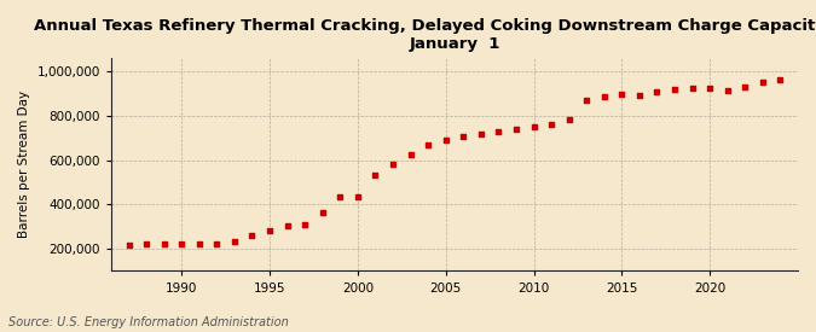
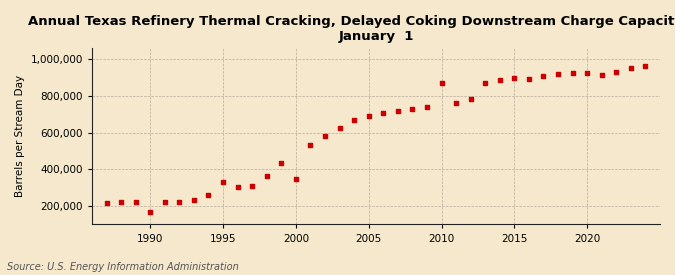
1990: 220,000 -> 170,000
1995: 280,000 -> 330,000
2000: 440,000 -> 350,000
2010: 750,000 -> 870,000
